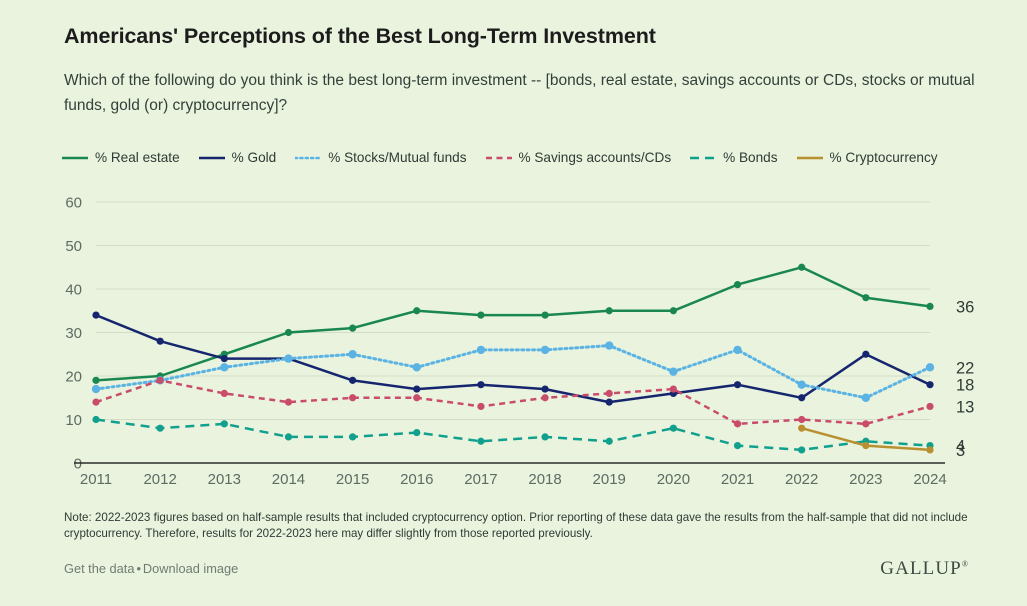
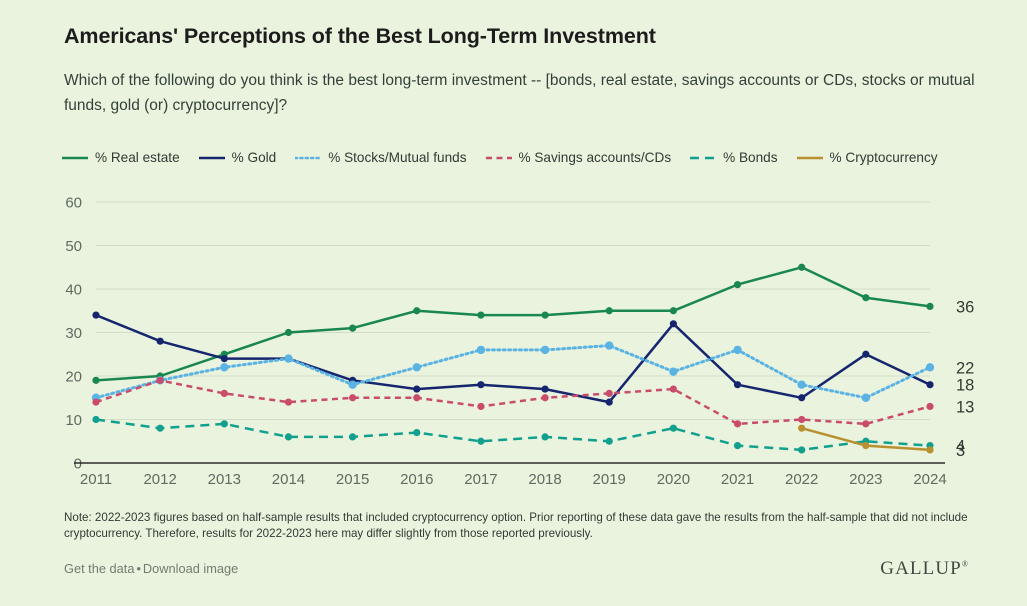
% Stocks/Mutual funds/2011: 17 -> 15
% Stocks/Mutual funds/2015: 25 -> 18
% Gold/2020: 16 -> 32
